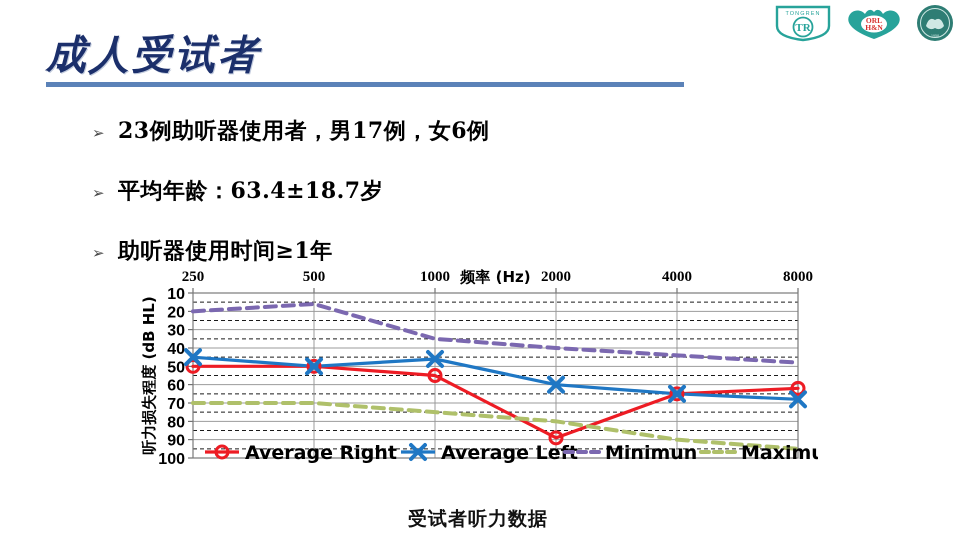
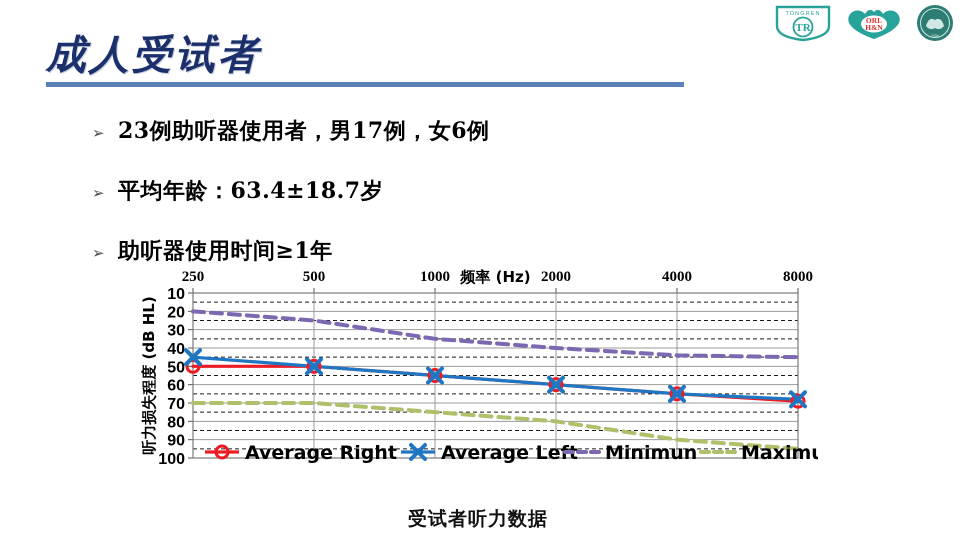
Minimun/500: 16 -> 25
Average Left/1000: 46 -> 55
Average Right/2000: 89 -> 60
Average Right/8000: 62 -> 69
Minimun/8000: 48 -> 45
